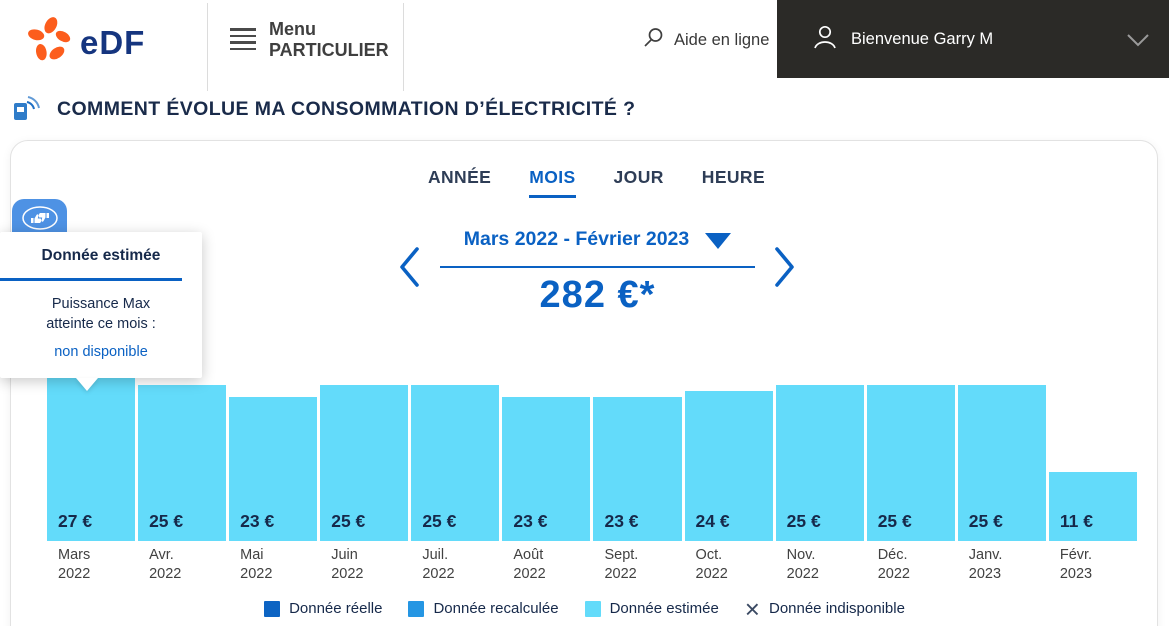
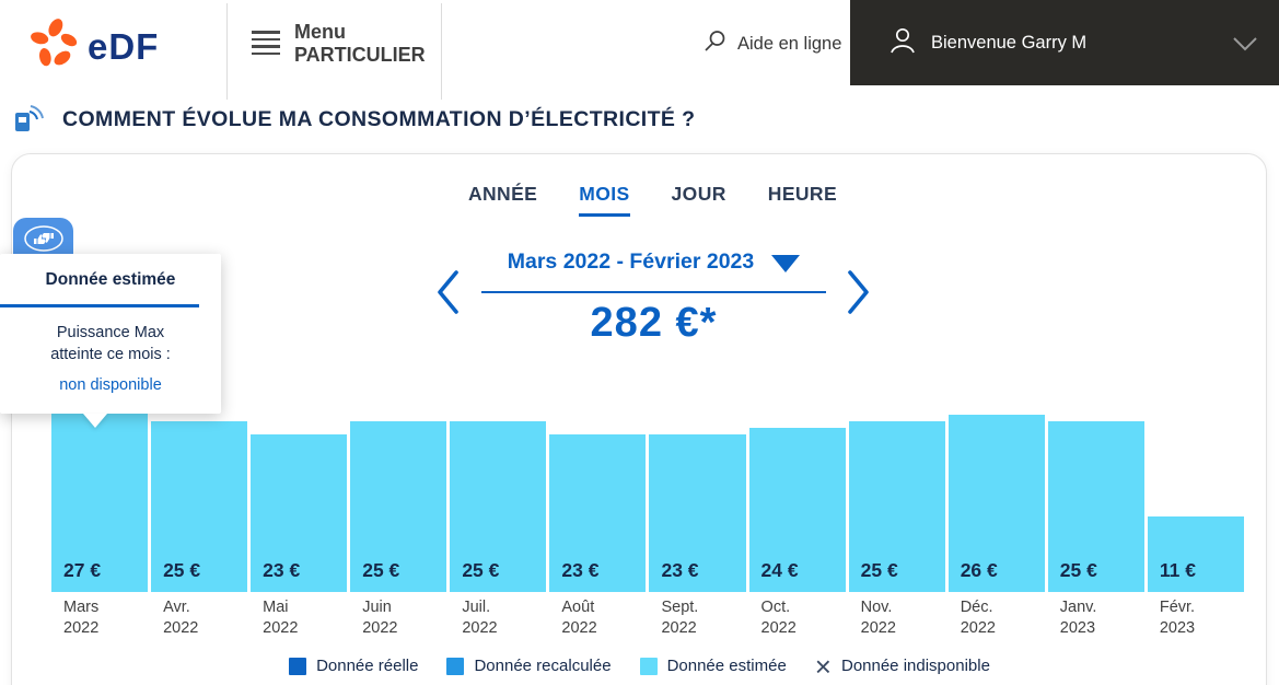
Déc. 2022: 25 -> 26
